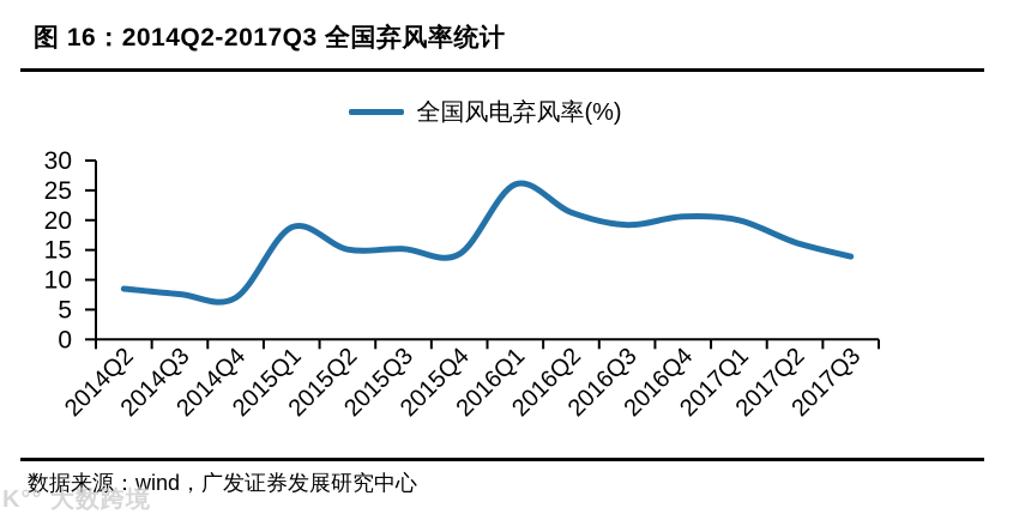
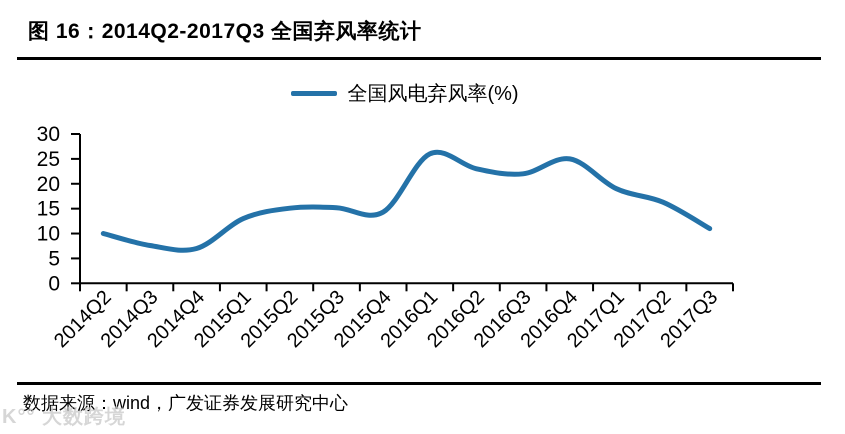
2014Q2: 8 -> 10
2015Q1: 19 -> 13
2016Q2: 21 -> 23
2016Q3: 19 -> 22
2016Q4: 21 -> 25
2017Q1: 20 -> 19
2017Q3: 14 -> 11
